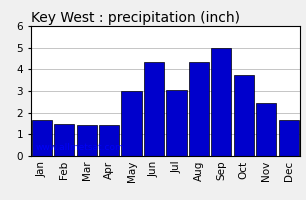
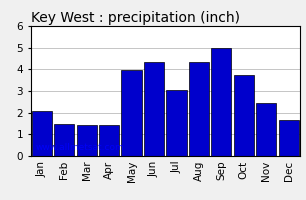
Jan: 1.65 -> 2.10
May: 3.00 -> 3.95
